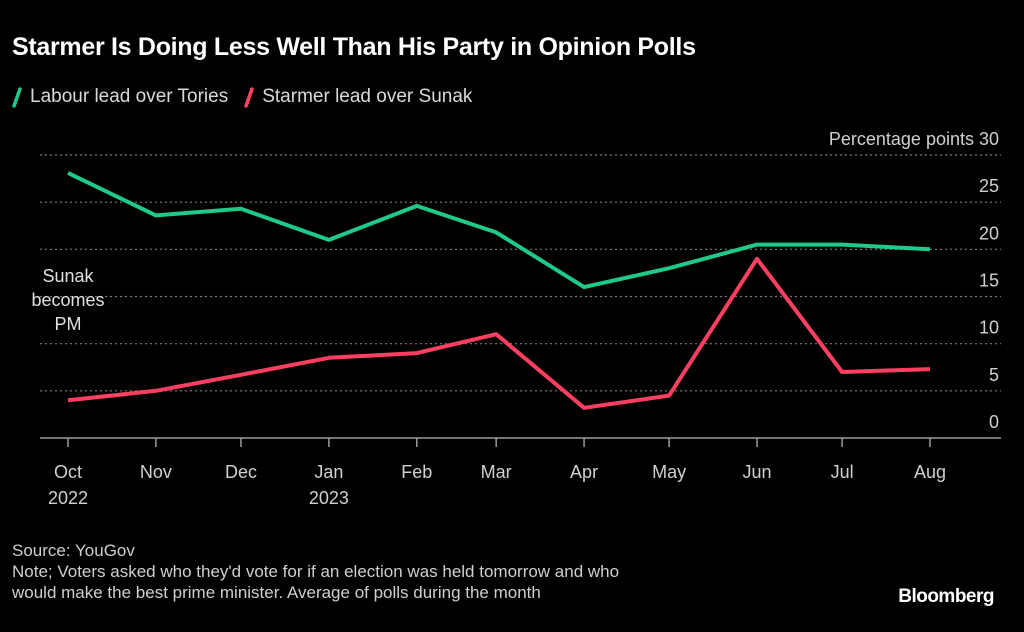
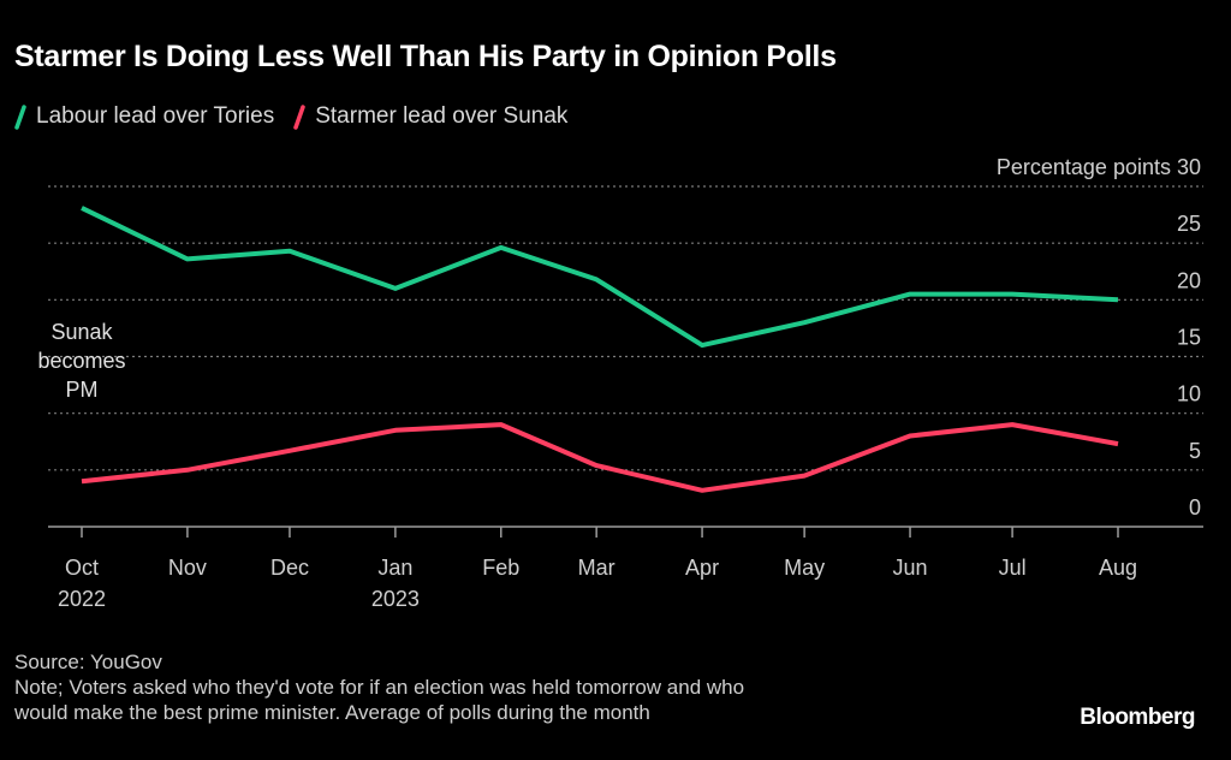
Starmer lead over Sunak/Mar: 11 -> 5
Starmer lead over Sunak/Jun: 19 -> 8
Starmer lead over Sunak/Jul: 7 -> 9
